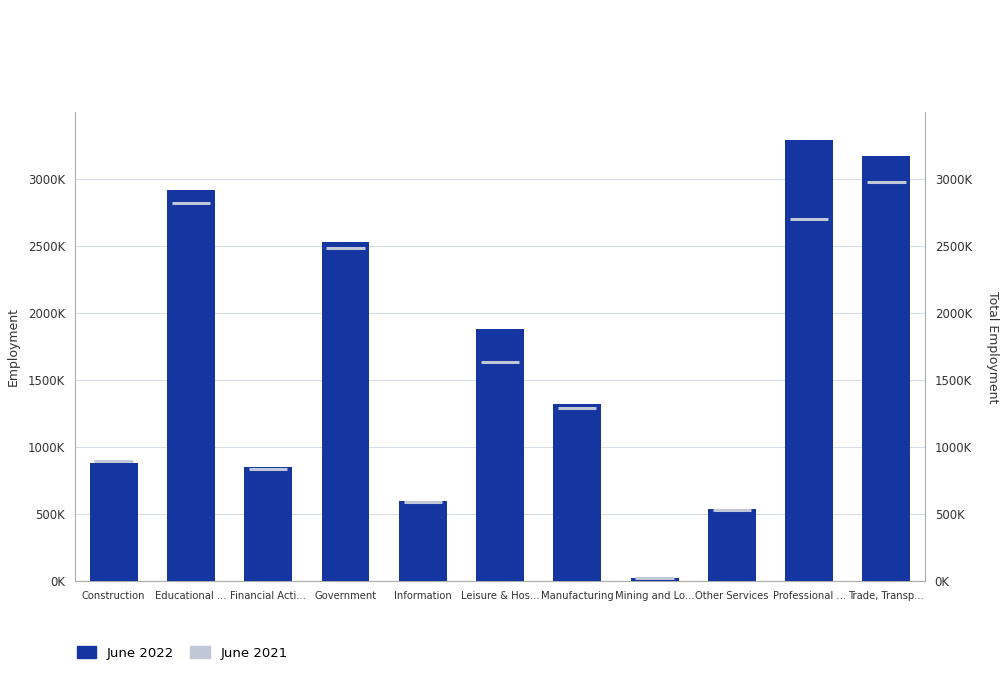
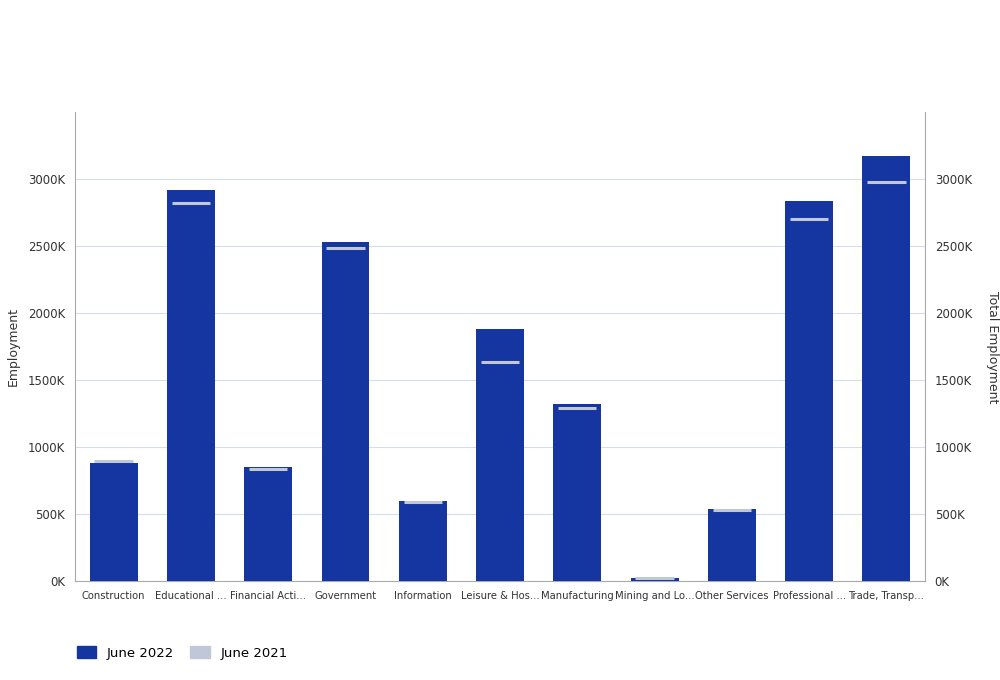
Professional ...: 3290K -> 2840K
